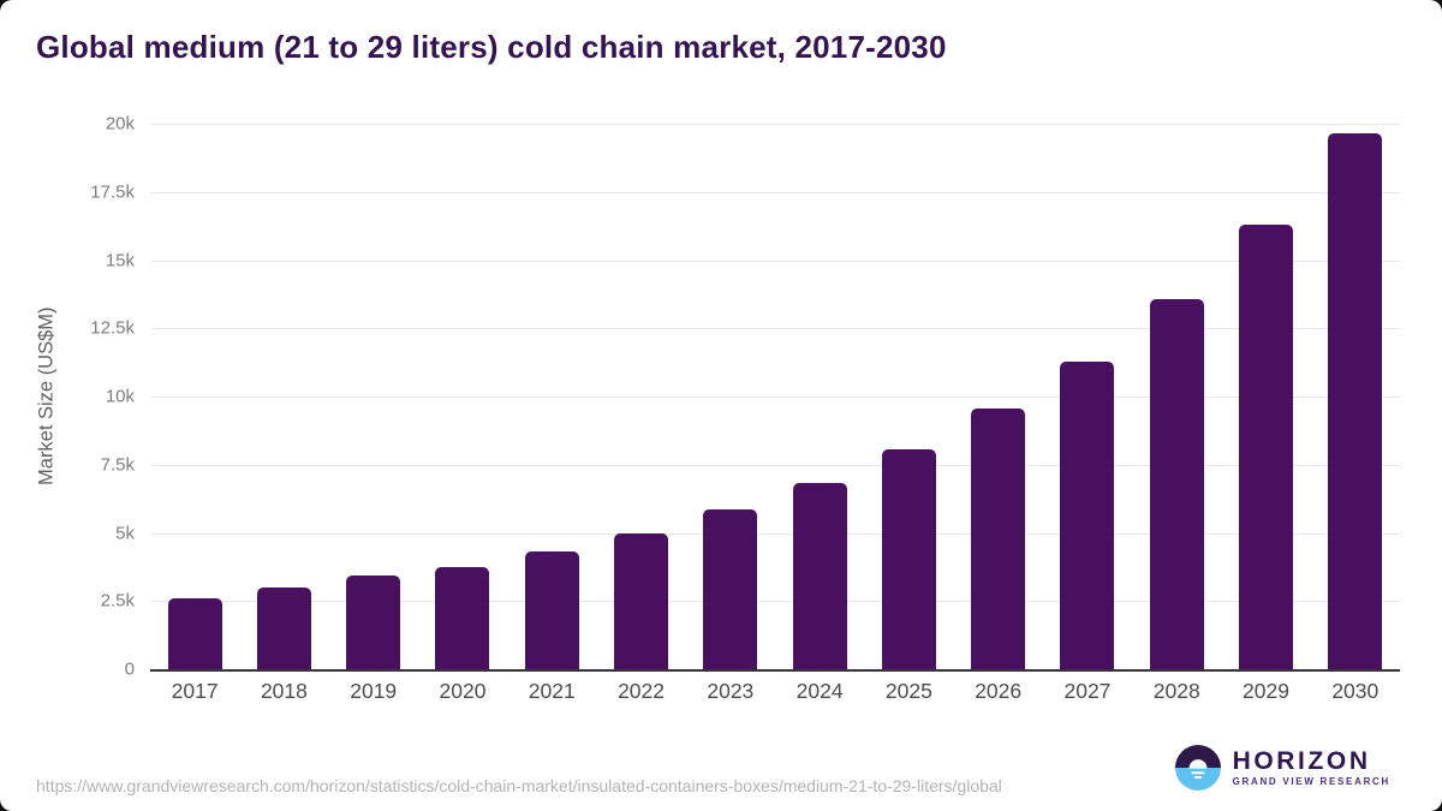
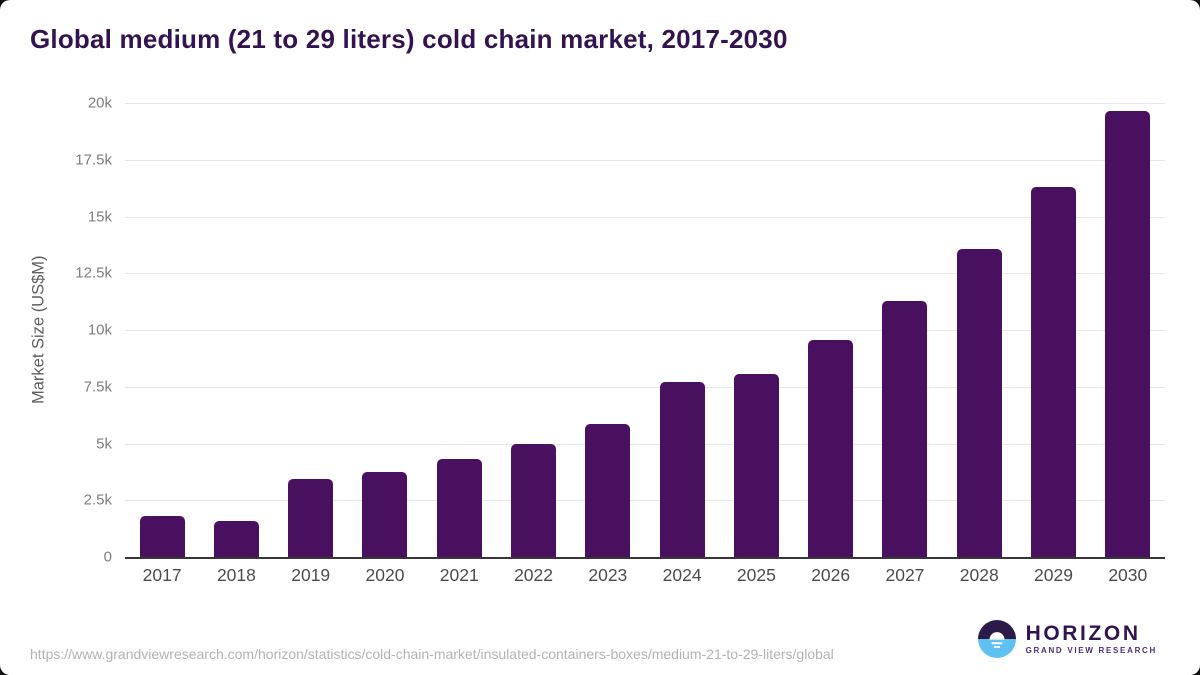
2017: 2.6k -> 1.8k
2018: 3.0k -> 1.6k
2024: 6.8k -> 7.7k
